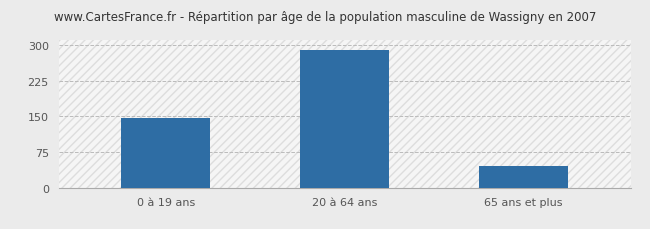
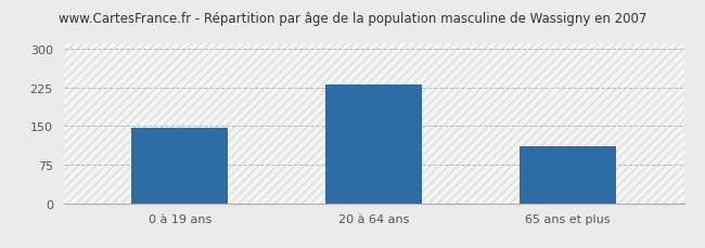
20 à 64 ans: 290 -> 230
65 ans et plus: 46 -> 110
